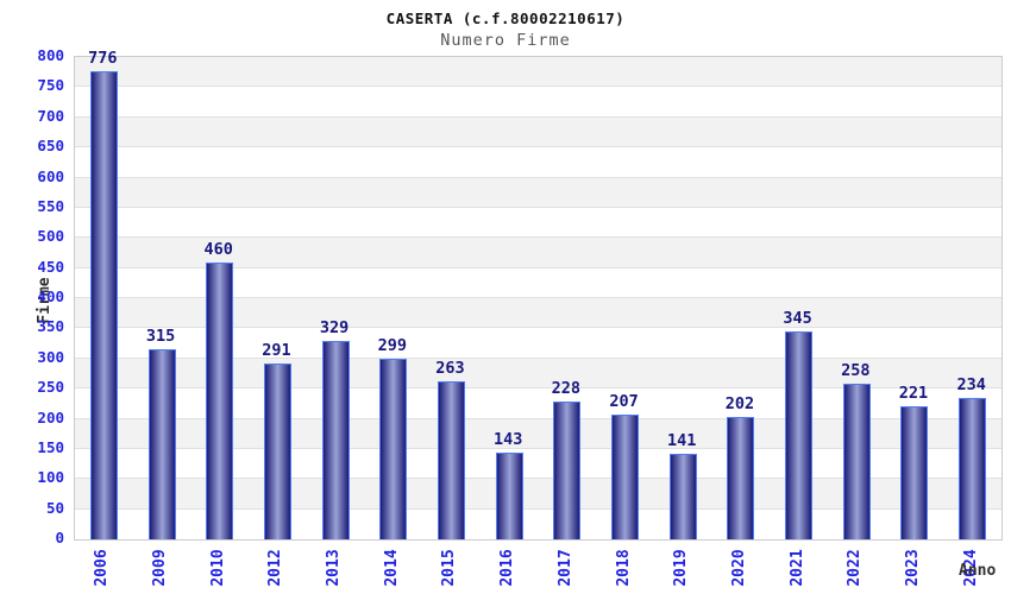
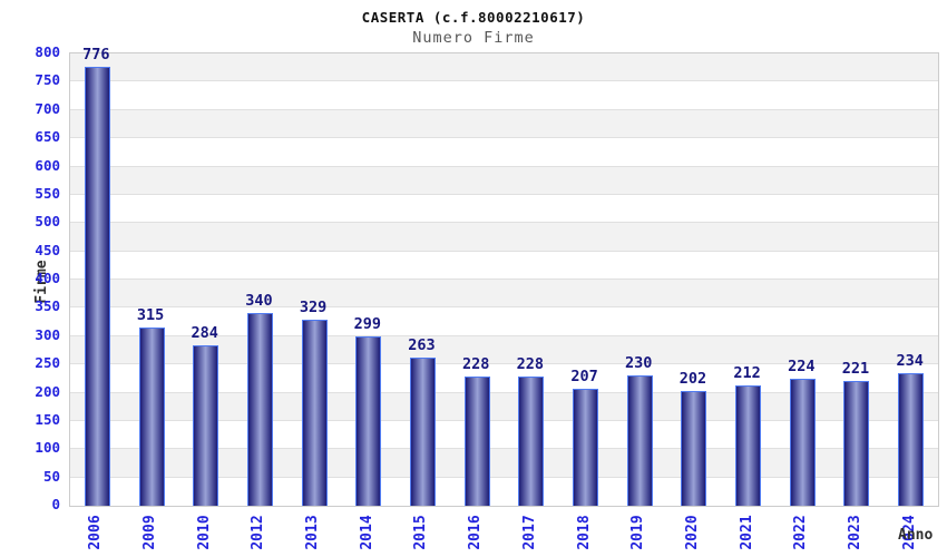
2010: 460 -> 284
2012: 291 -> 340
2016: 143 -> 228
2019: 141 -> 230
2021: 345 -> 212
2022: 258 -> 224
